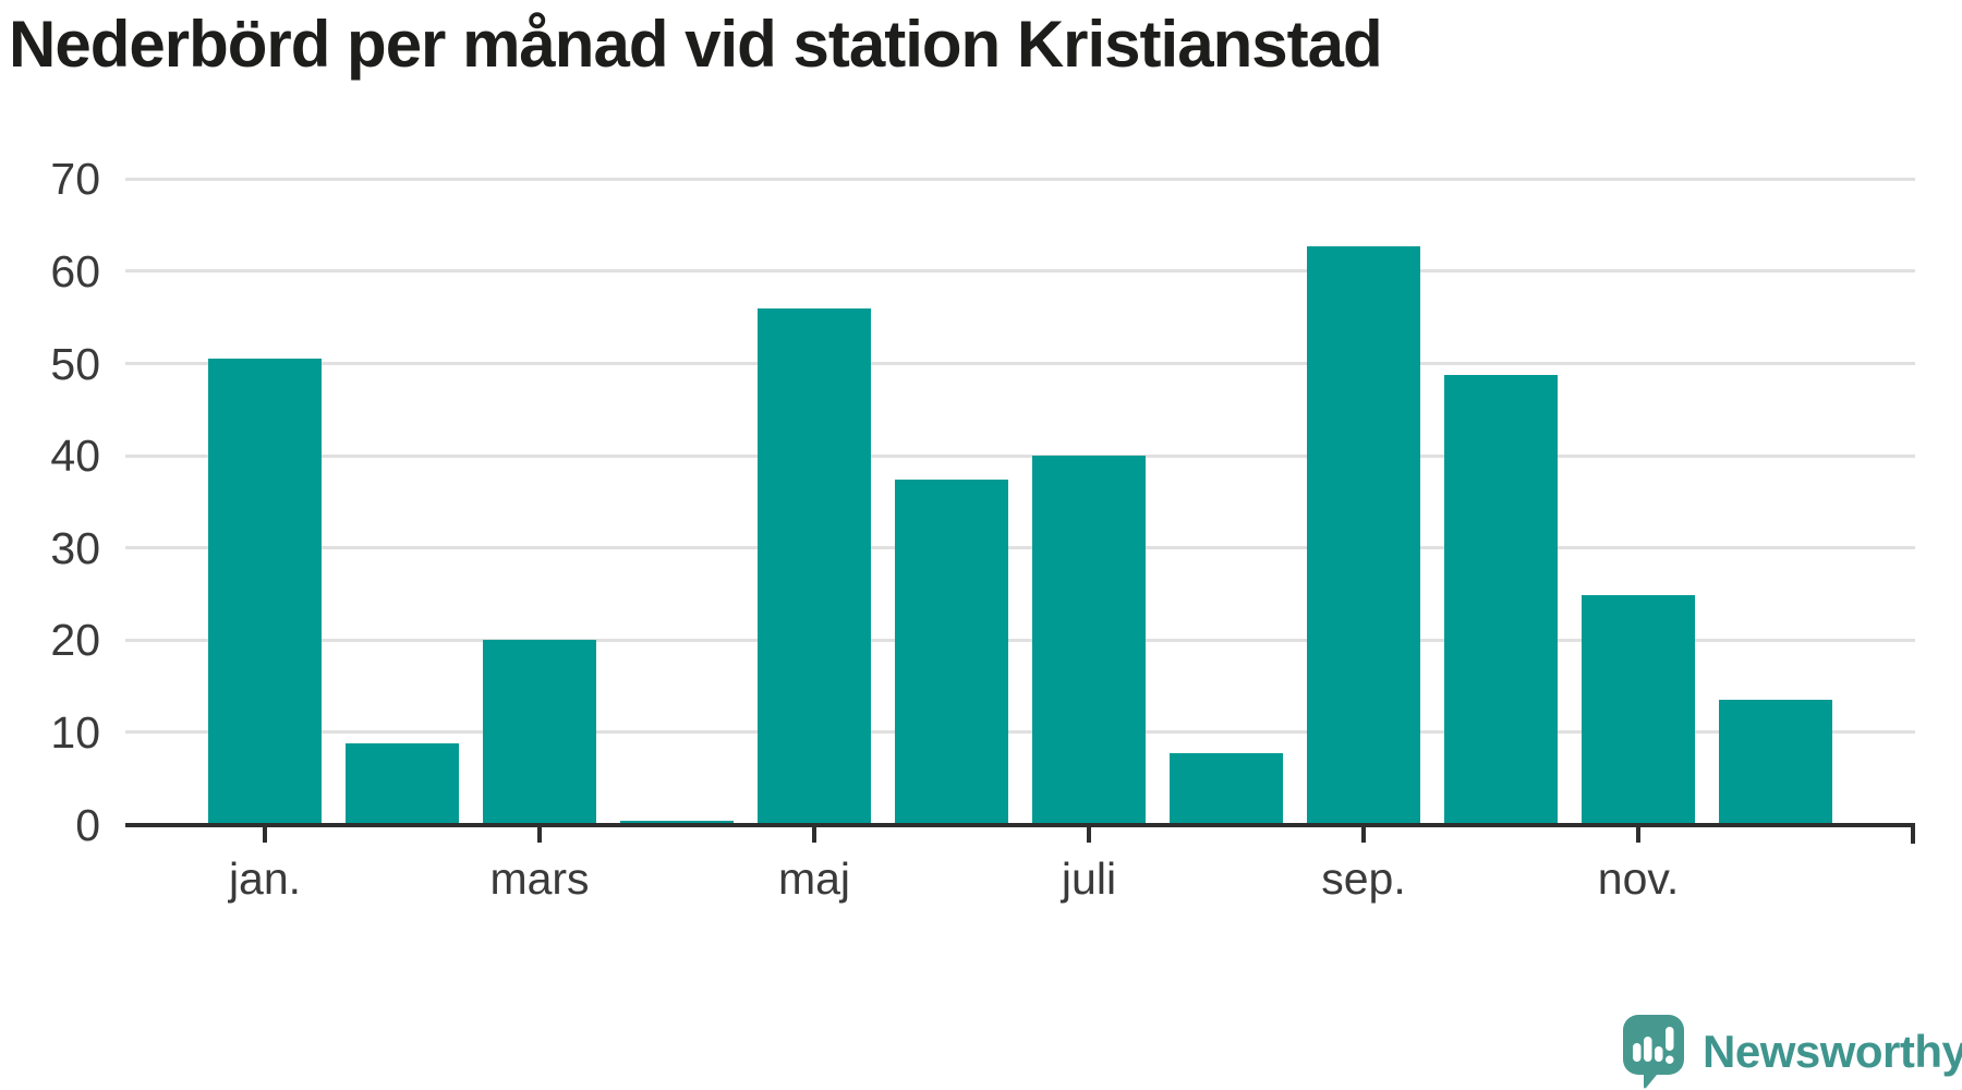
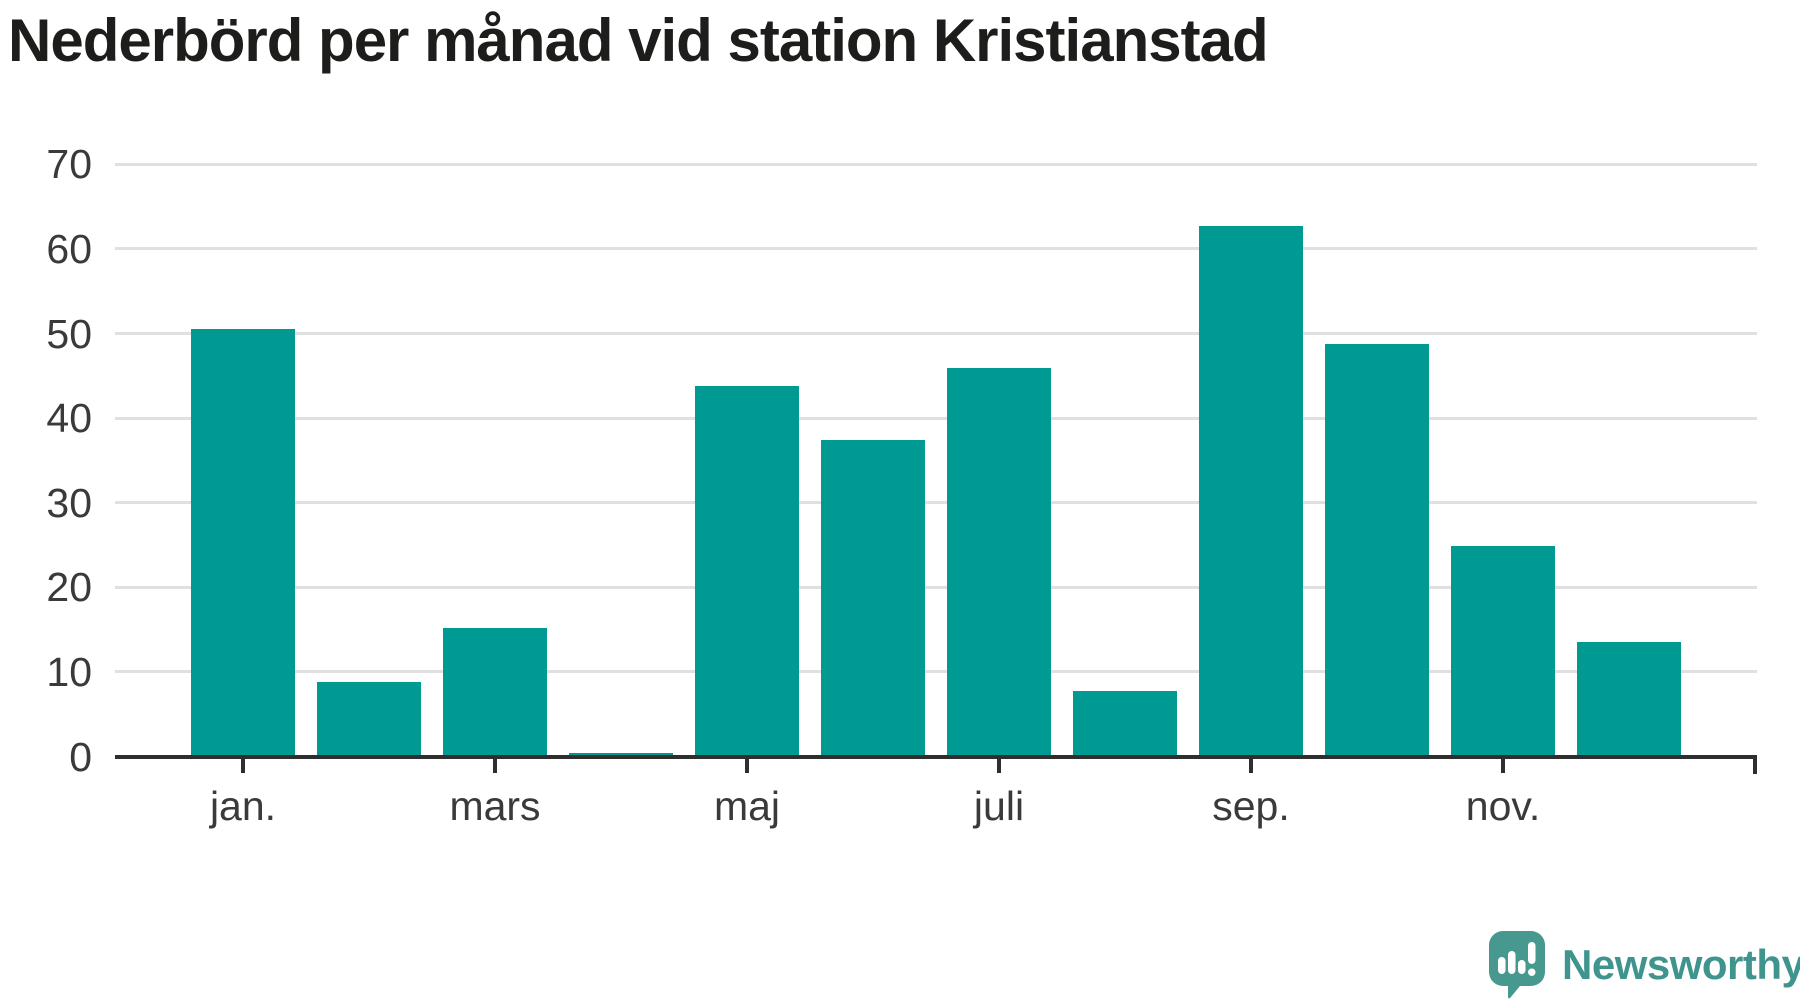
mars: 20 -> 15
maj: 56 -> 44
juli: 40 -> 46
